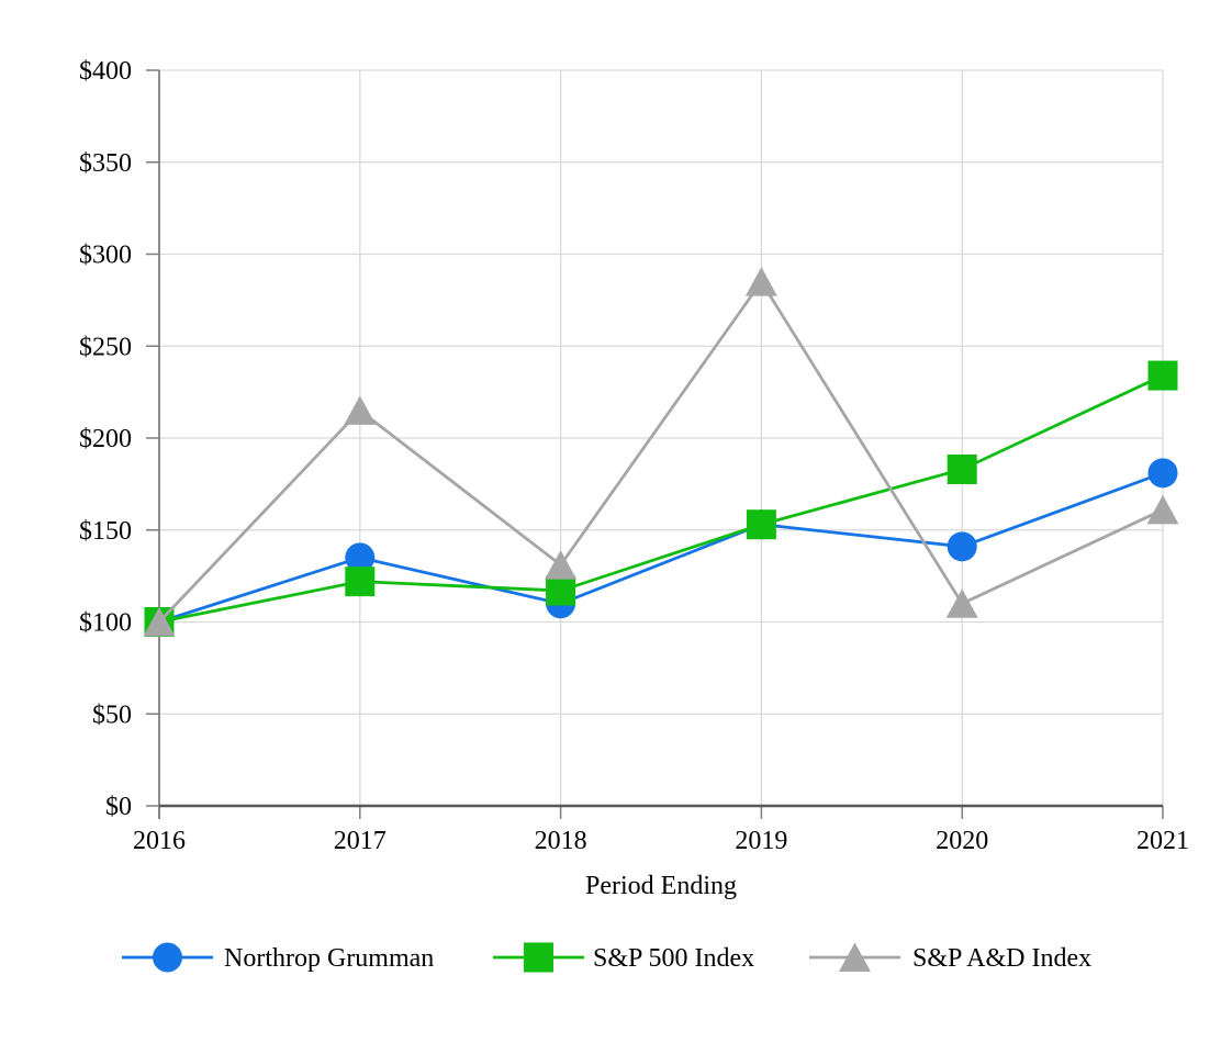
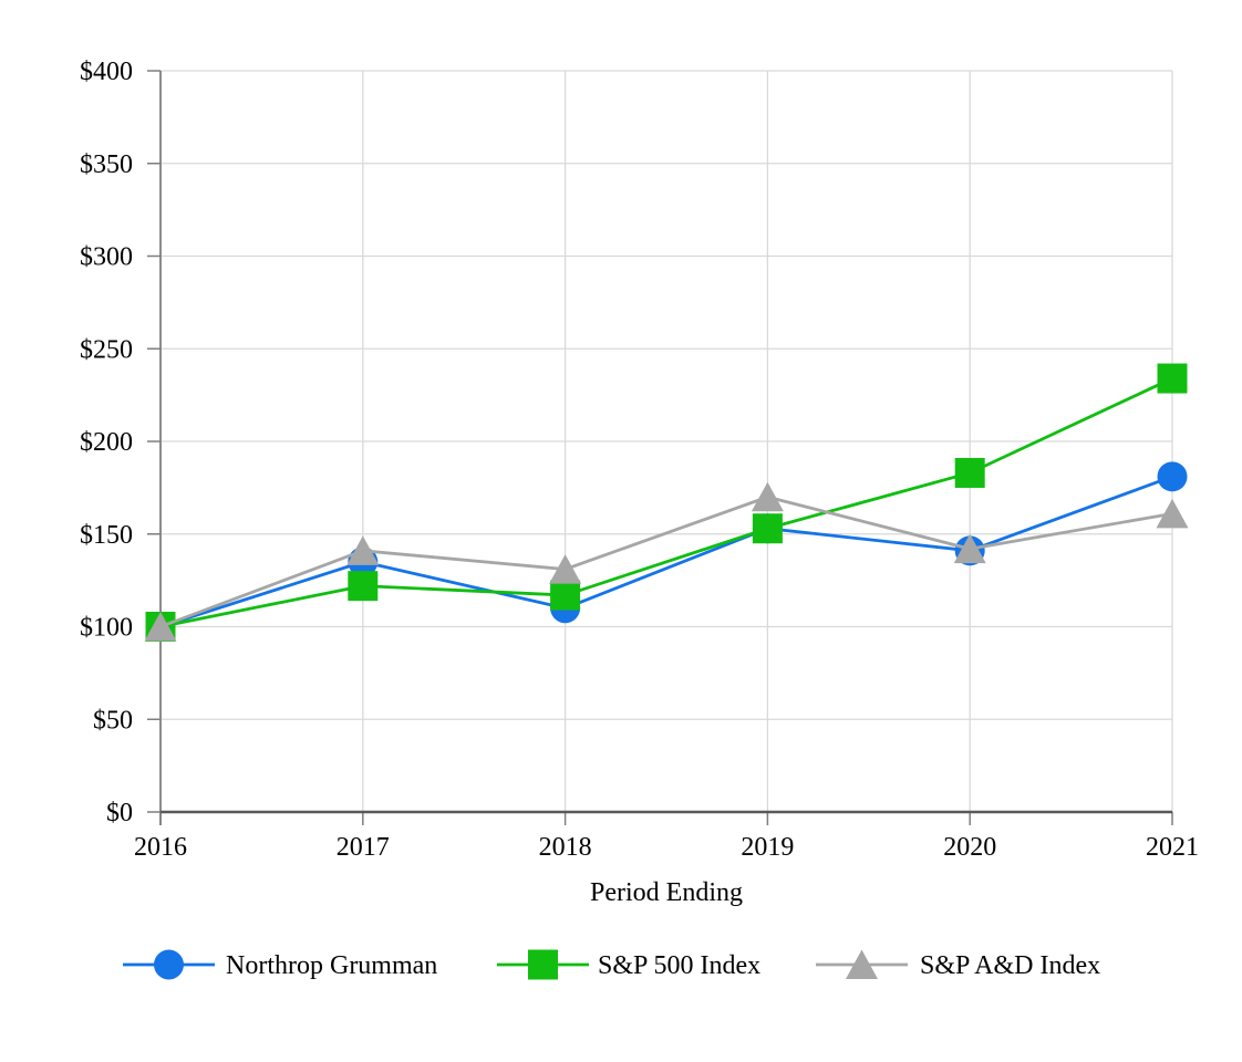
S&P A&D Index/2017: $215 -> $141
S&P A&D Index/2019: $285 -> $170
S&P A&D Index/2020: $110 -> $142
